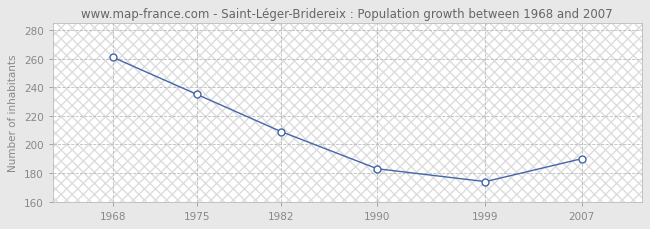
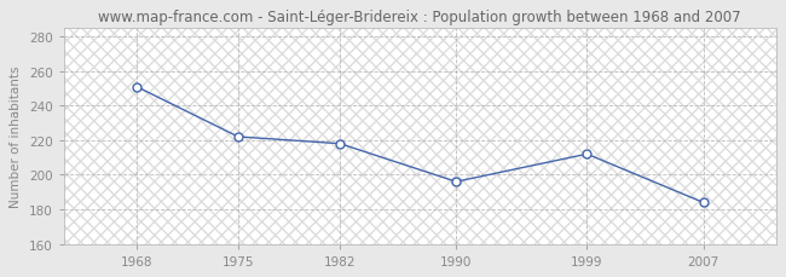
1968: 261 -> 251
1975: 235 -> 222
1982: 209 -> 218
1990: 183 -> 196
1999: 174 -> 212
2007: 190 -> 184
